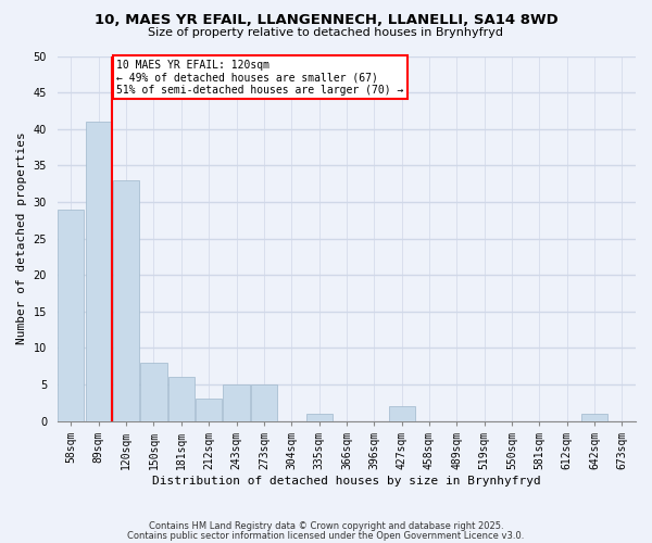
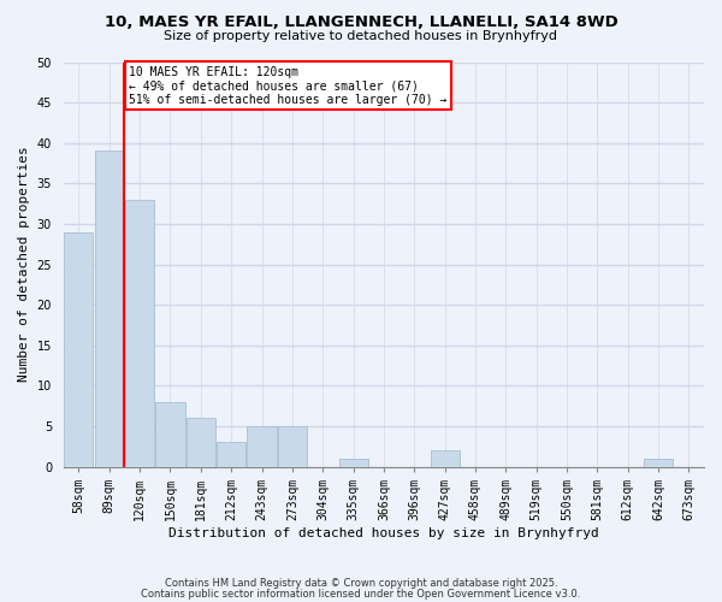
89sqm: 41 -> 39
